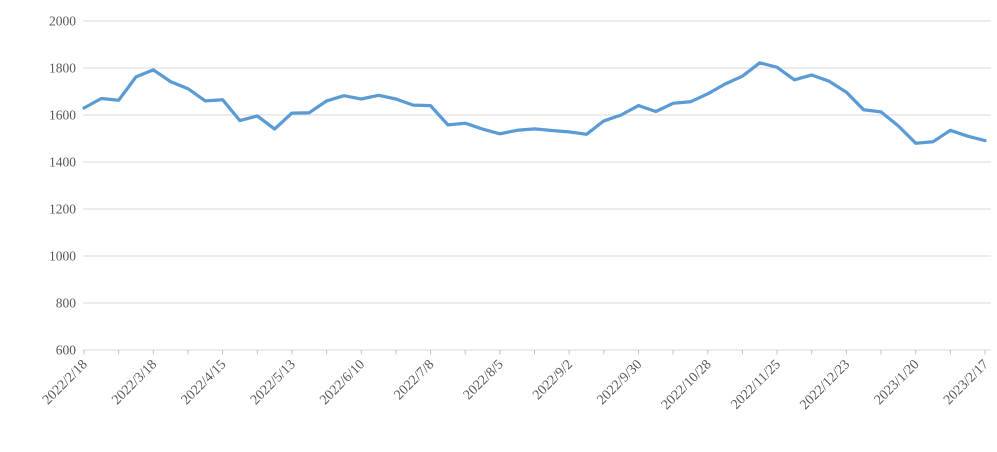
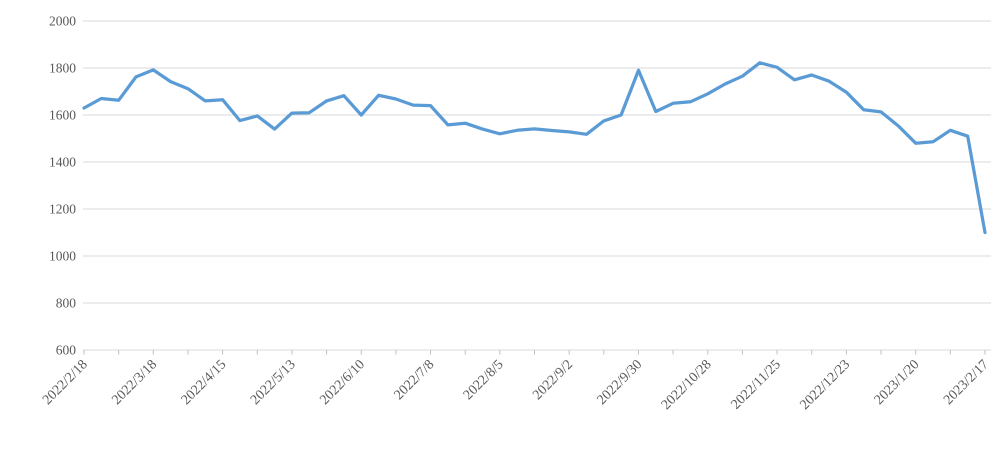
2022/6/10: 1670 -> 1600
2022/9/30: 1640 -> 1790
2023/2/17: 1490 -> 1100
